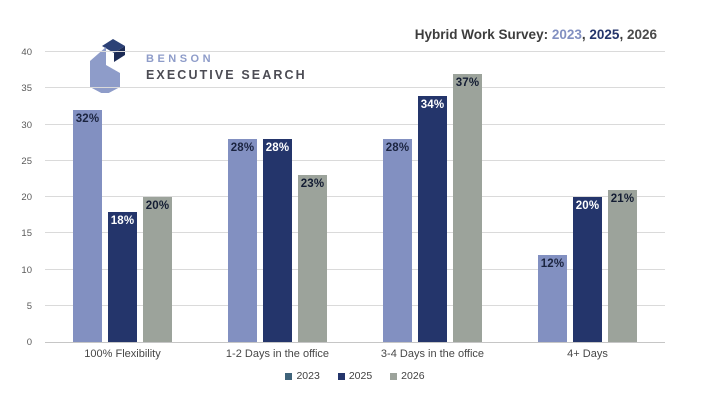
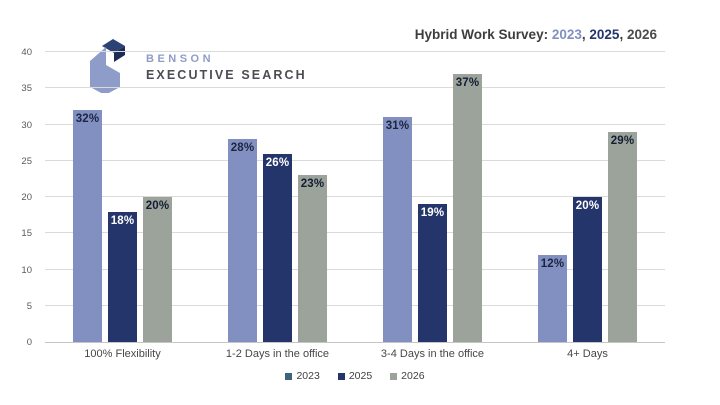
2025/1-2 Days in the office: 28% -> 26%
2023/3-4 Days in the office: 28% -> 31%
2025/3-4 Days in the office: 34% -> 19%
2026/4+ Days: 21% -> 29%
